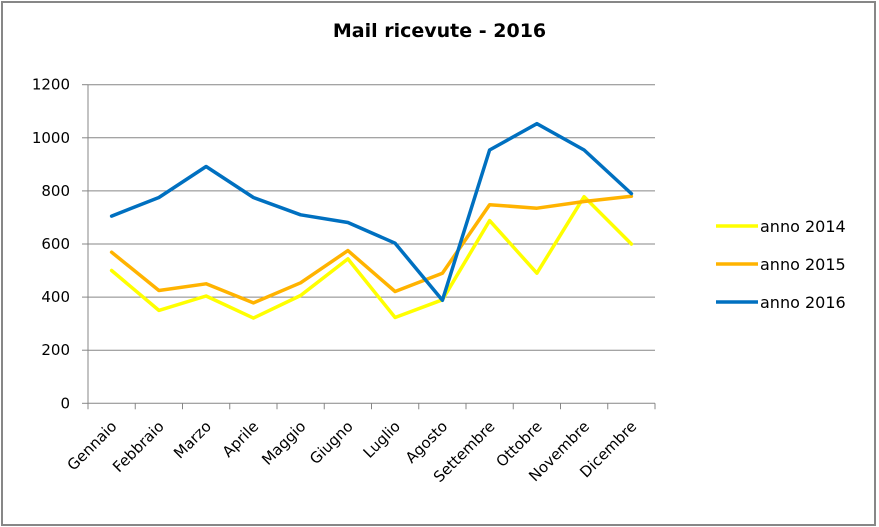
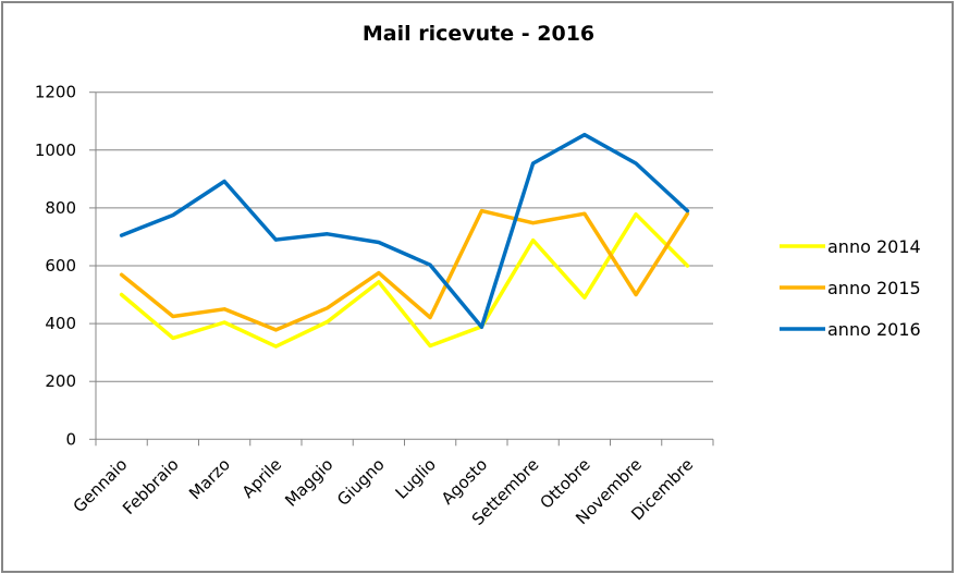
anno 2016/Aprile: 780 -> 690
anno 2015/Agosto: 490 -> 790
anno 2015/Ottobre: 740 -> 780
anno 2015/Novembre: 760 -> 500
